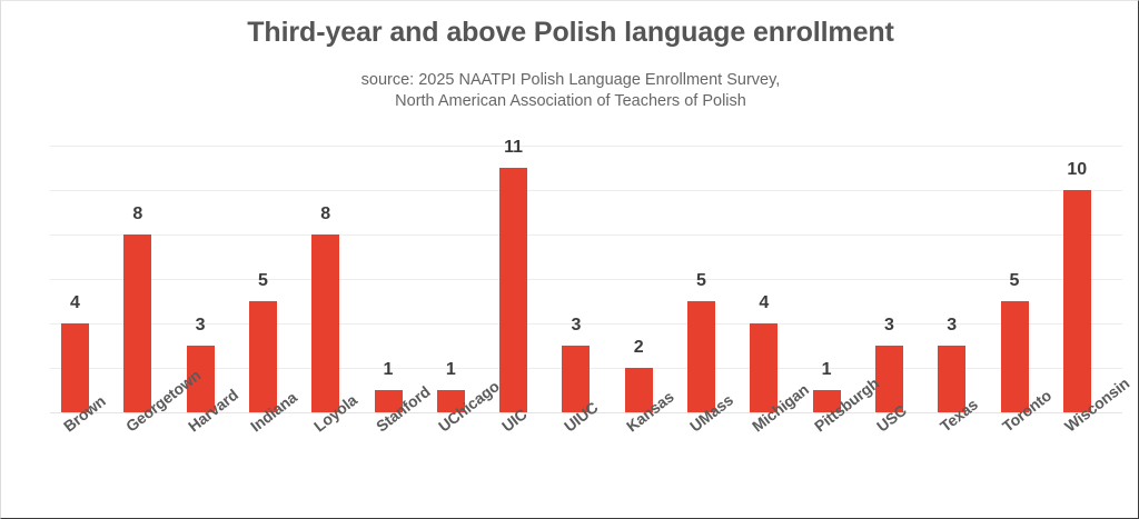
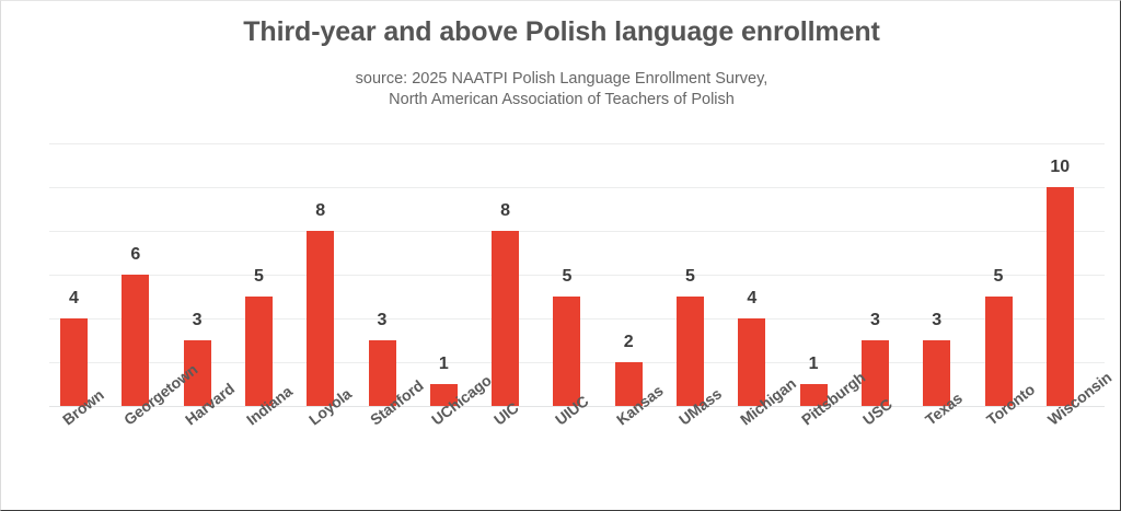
Georgetown: 8 -> 6
Stanford: 1 -> 3
UIC: 11 -> 8
UIUC: 3 -> 5
